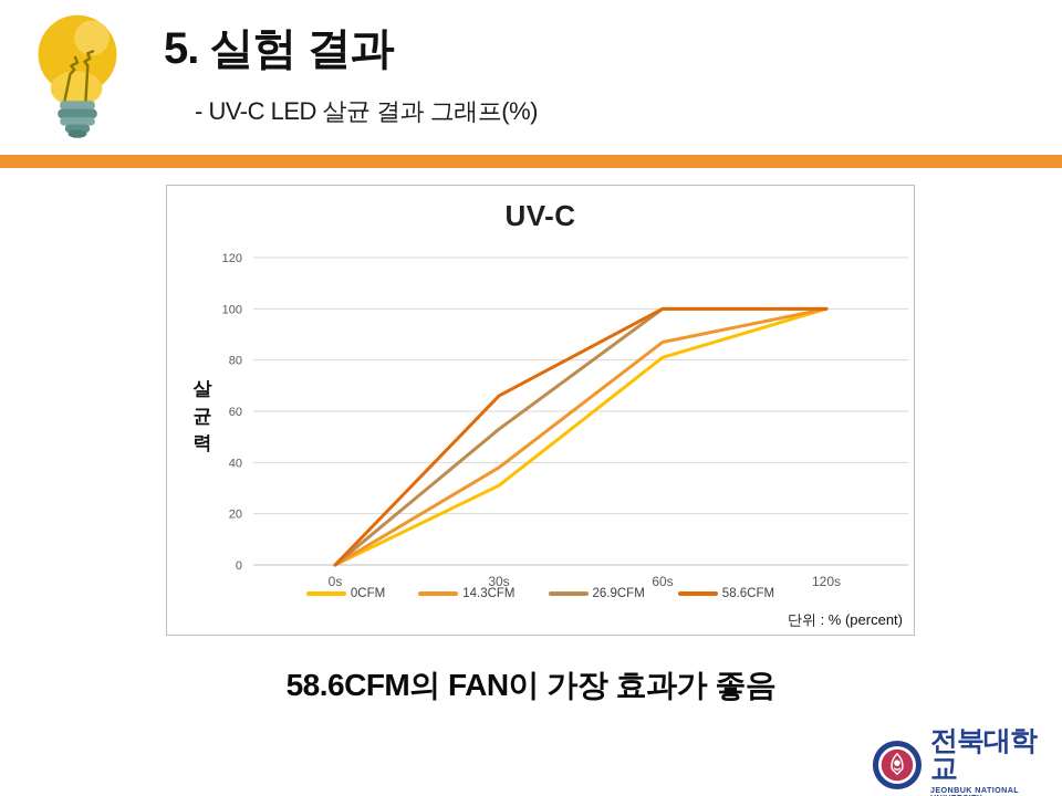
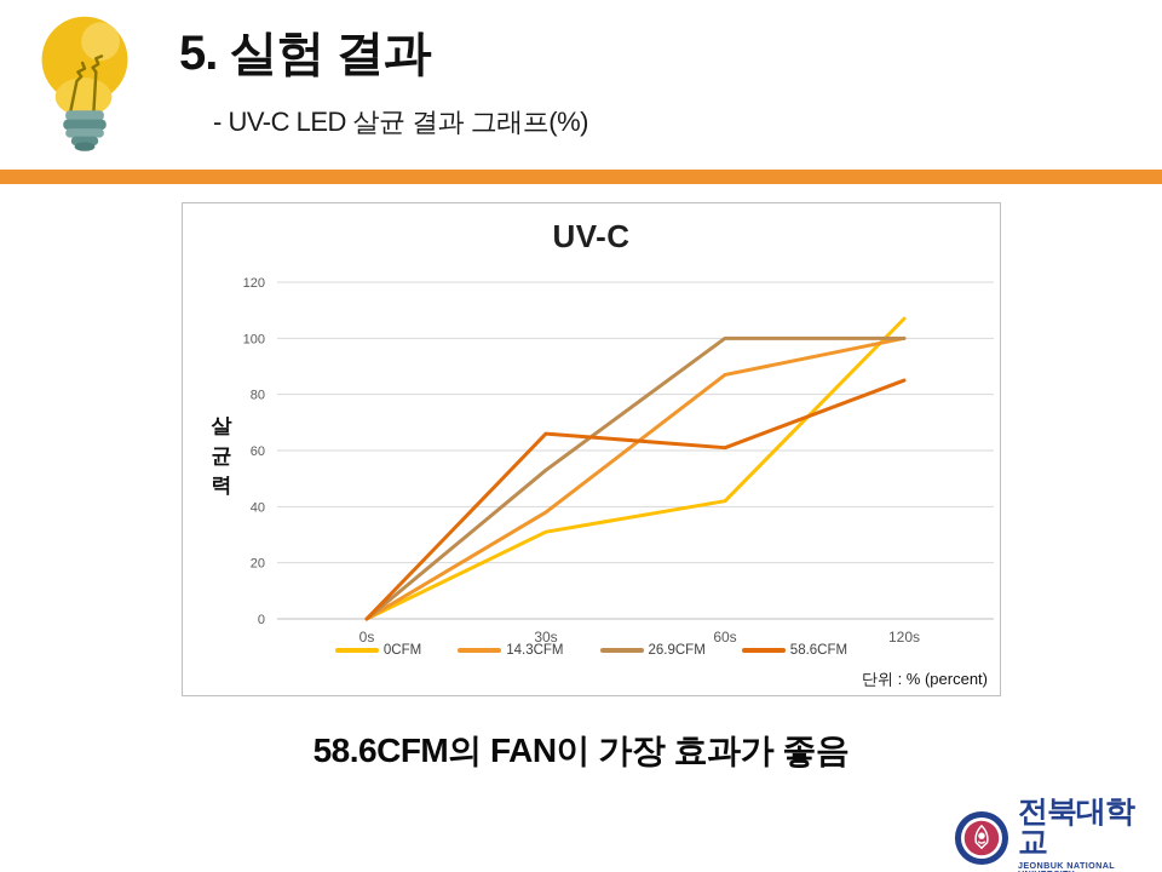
0CFM/60s: 81 -> 42
58.6CFM/60s: 100 -> 61
0CFM/120s: 100 -> 107
58.6CFM/120s: 100 -> 85
